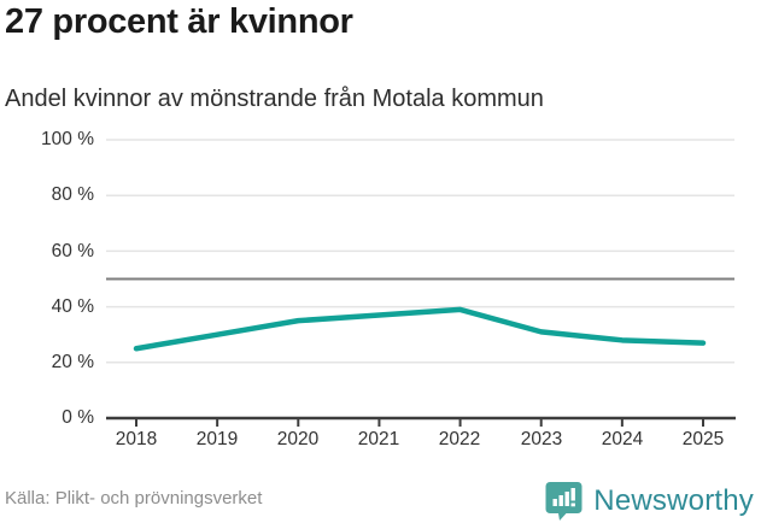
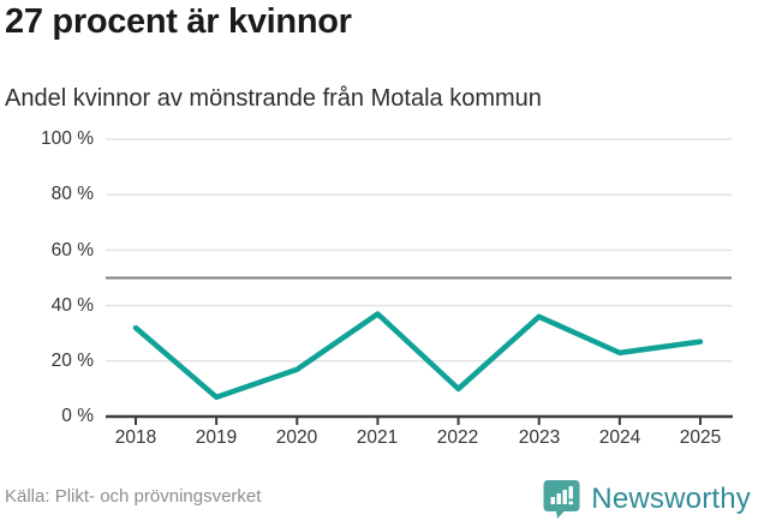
2018: 25% -> 32%
2019: 30% -> 7%
2020: 35% -> 17%
2022: 39% -> 10%
2023: 31% -> 36%
2024: 28% -> 23%
